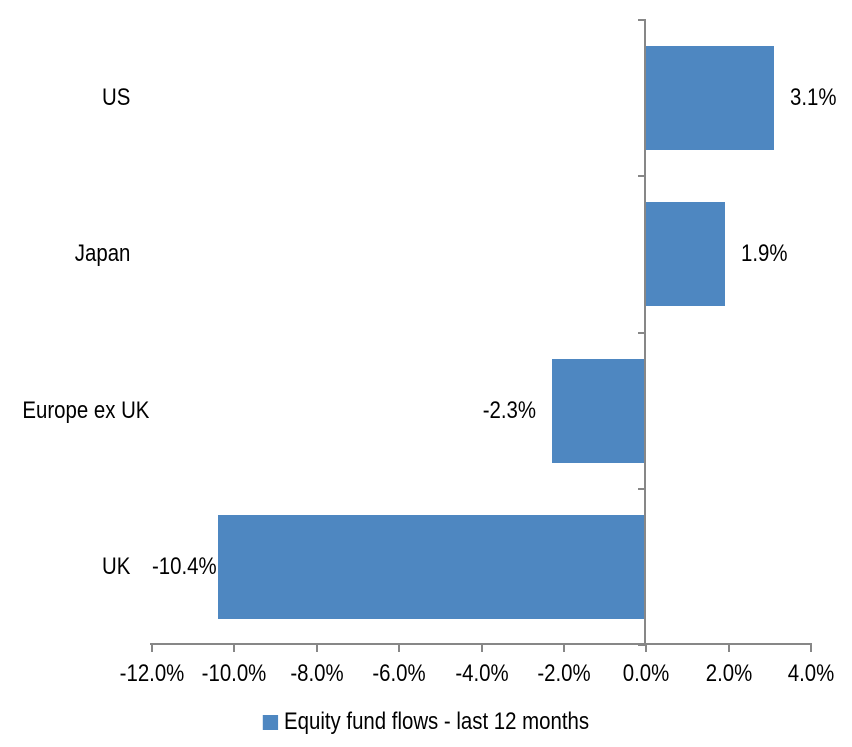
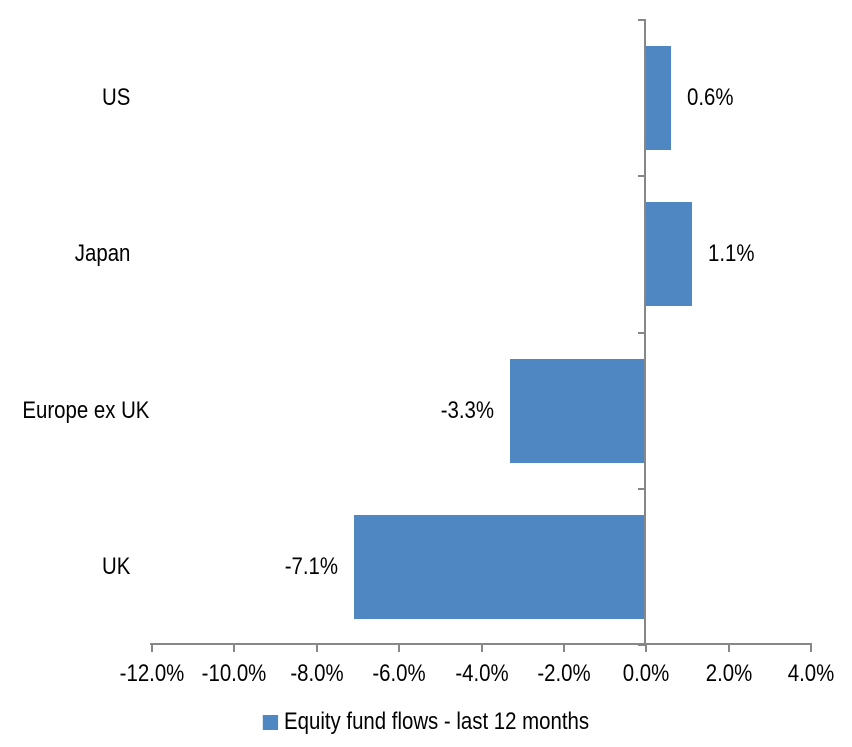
US: 3.1% -> 0.6%
Japan: 1.9% -> 1.1%
Europe ex UK: -2.3% -> -3.3%
UK: -10.4% -> -7.1%
